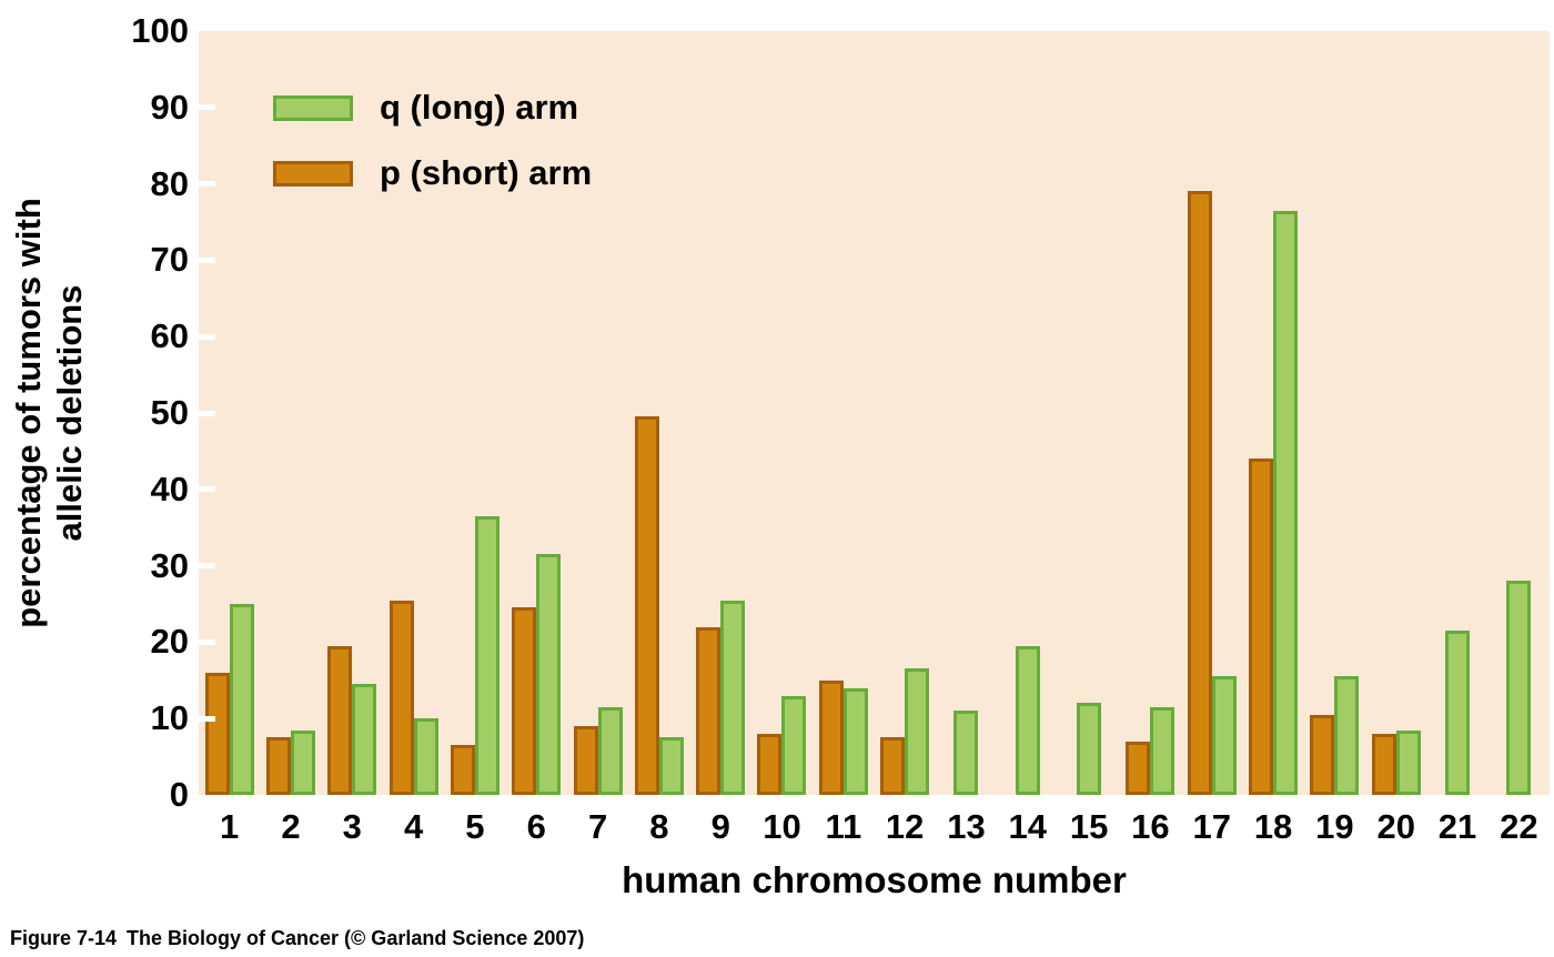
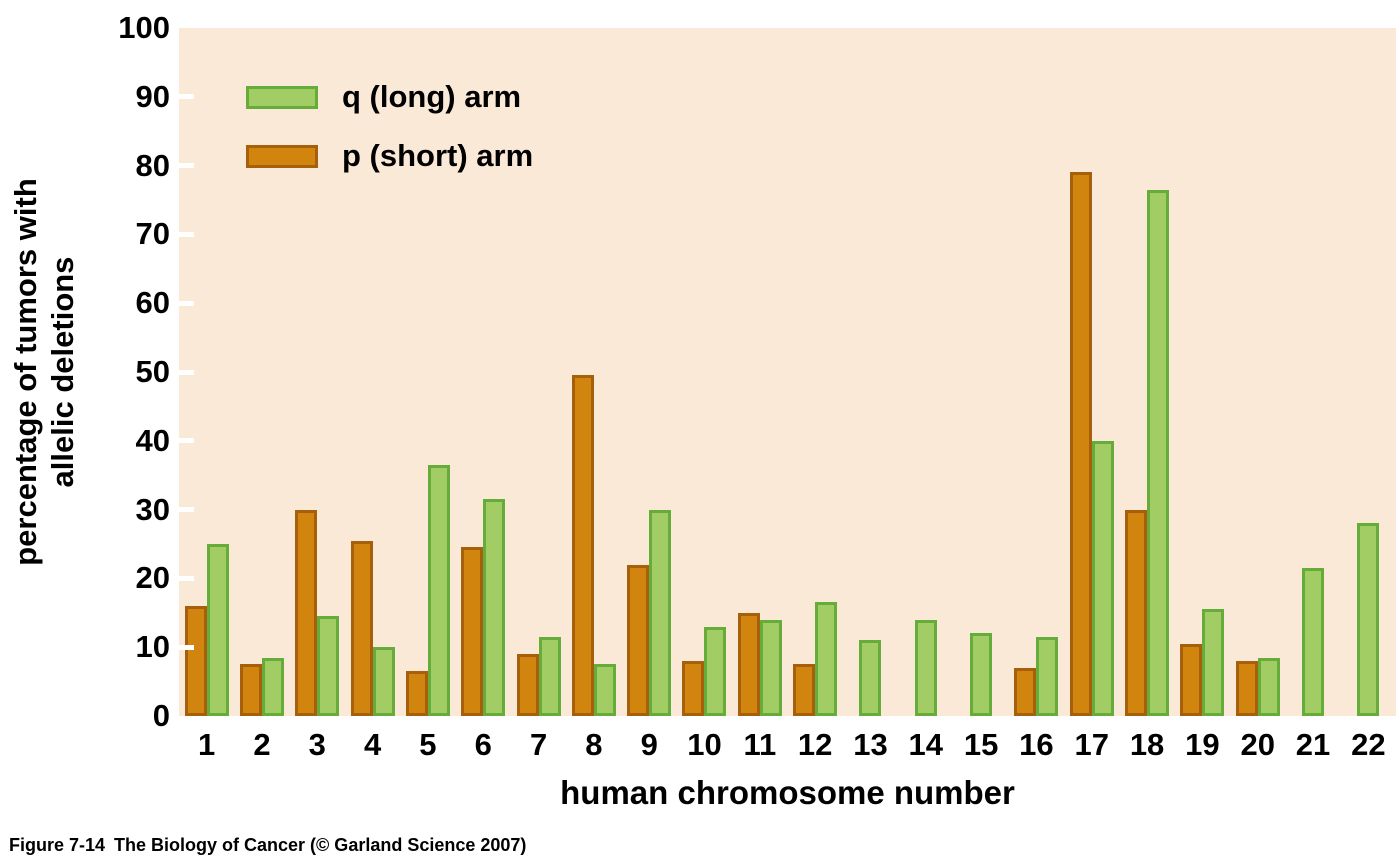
p (short) arm/3: 20 -> 30
q (long) arm/9: 26 -> 30
q (long) arm/14: 20 -> 14
q (long) arm/17: 16 -> 40
p (short) arm/18: 44 -> 30
